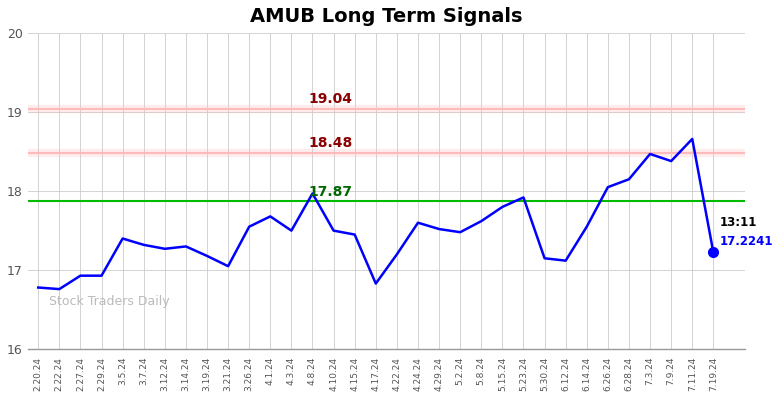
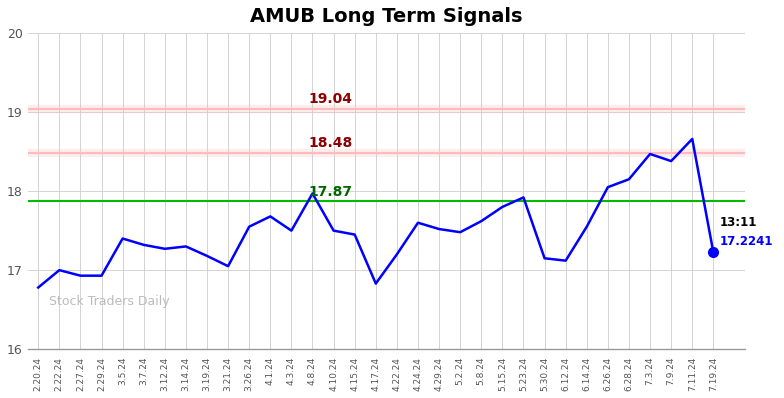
2.22.24: 16.76 -> 17.00
